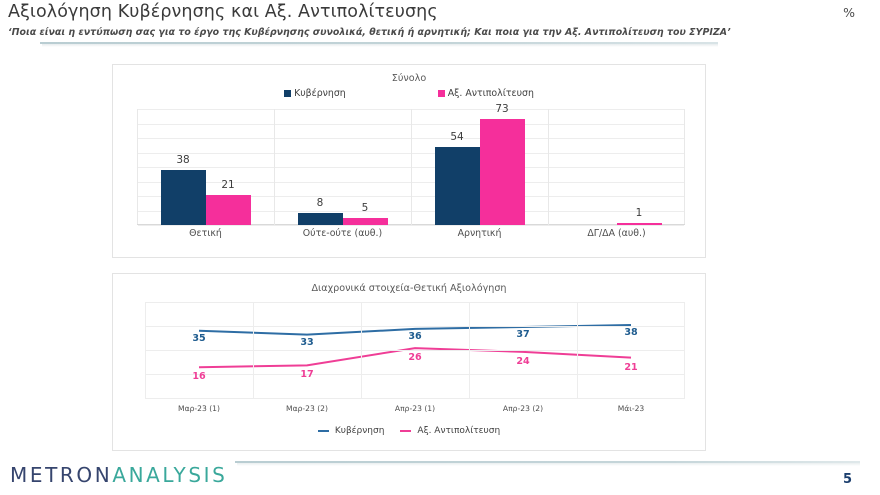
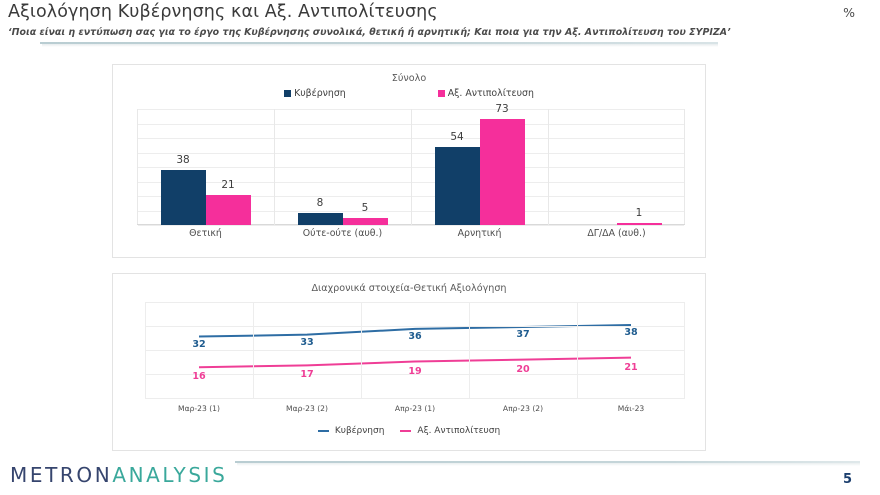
Διαχρονικά στοιχεία-Θετική Αξιολόγηση/Κυβέρνηση/Μαρ-23 (1): 35 -> 32
Διαχρονικά στοιχεία-Θετική Αξιολόγηση/Αξ. Αντιπολίτευση/Απρ-23 (1): 26 -> 19
Διαχρονικά στοιχεία-Θετική Αξιολόγηση/Αξ. Αντιπολίτευση/Απρ-23 (2): 24 -> 20
